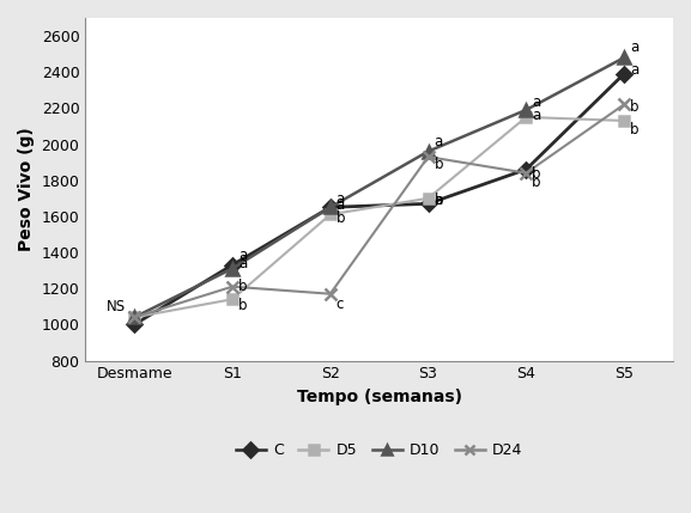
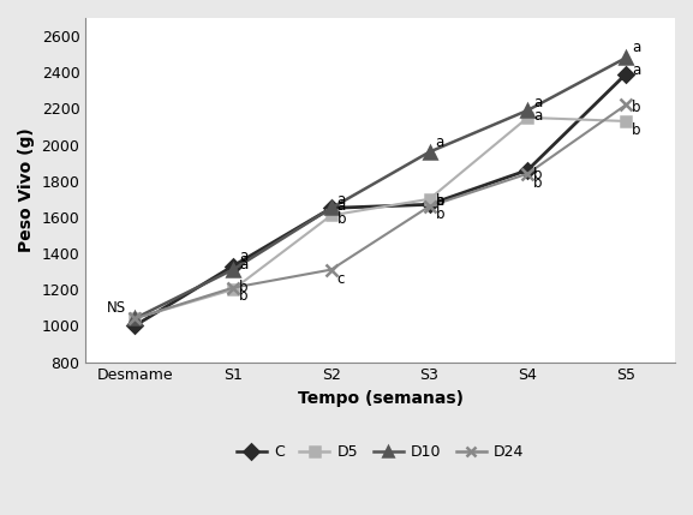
D5/S1: 1140 -> 1200
D24/S2: 1170 -> 1310
D24/S3: 1930 -> 1660
